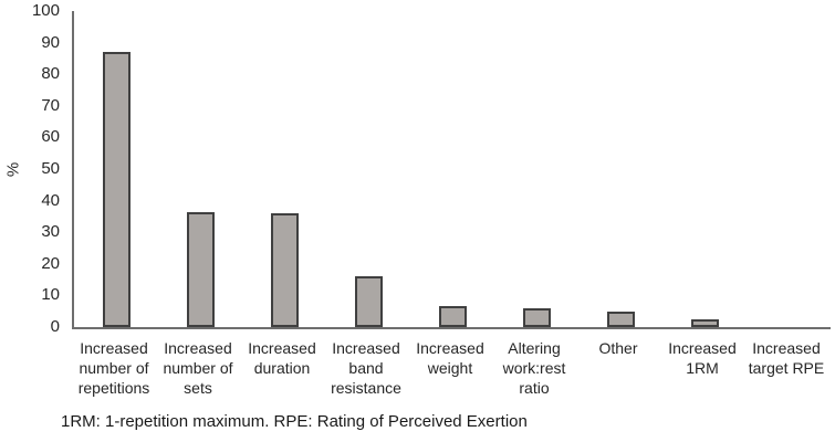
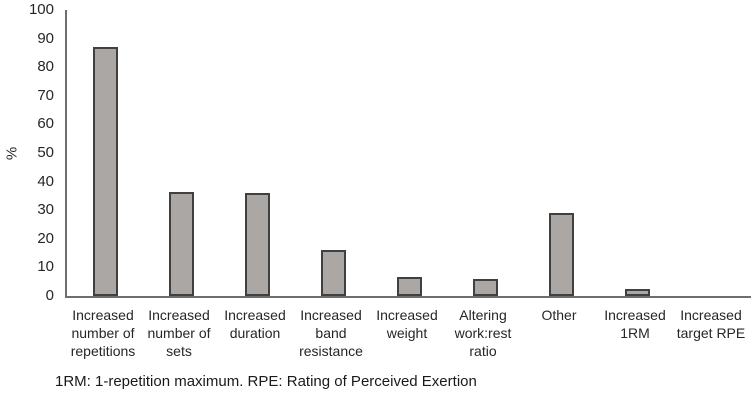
Other: 5 -> 29
